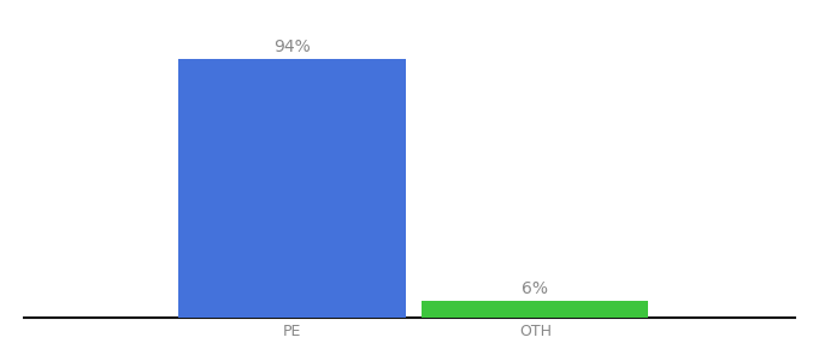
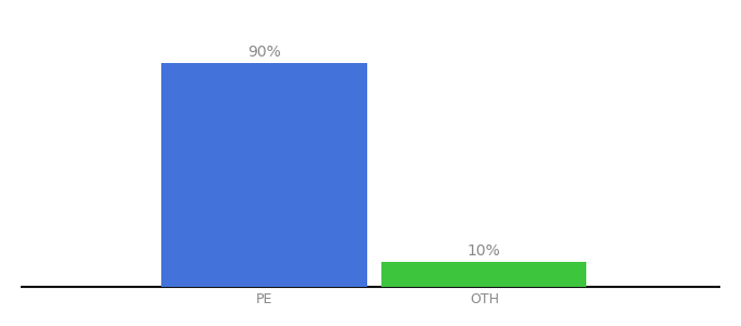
PE: 94% -> 90%
OTH: 6% -> 10%
